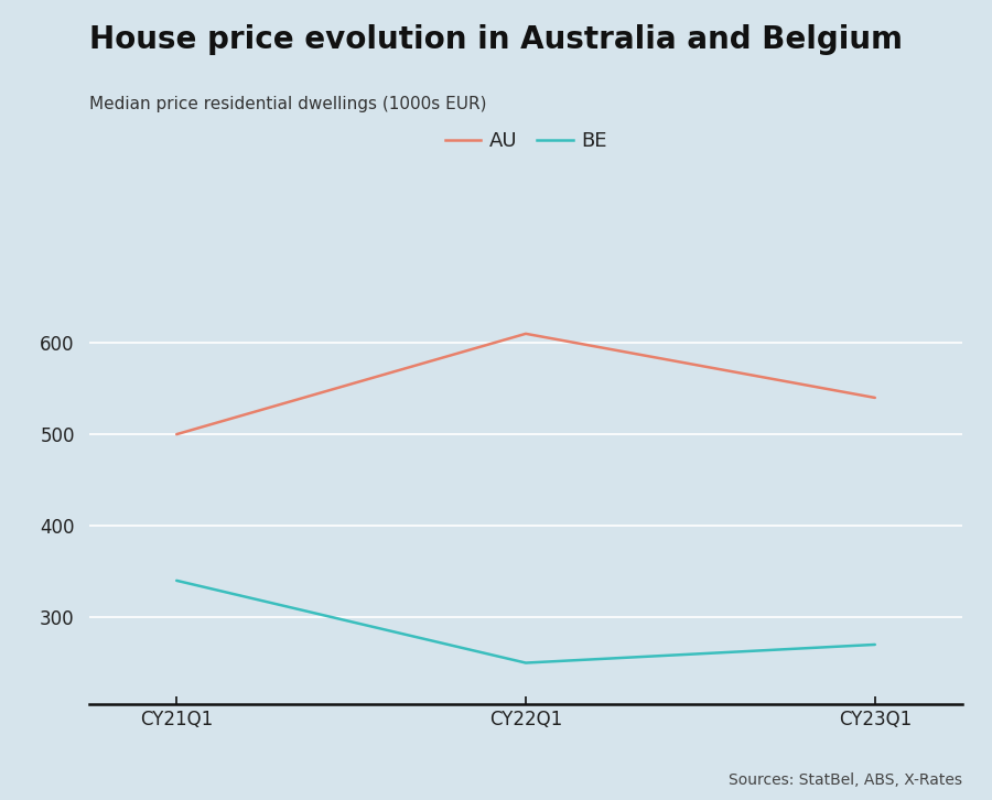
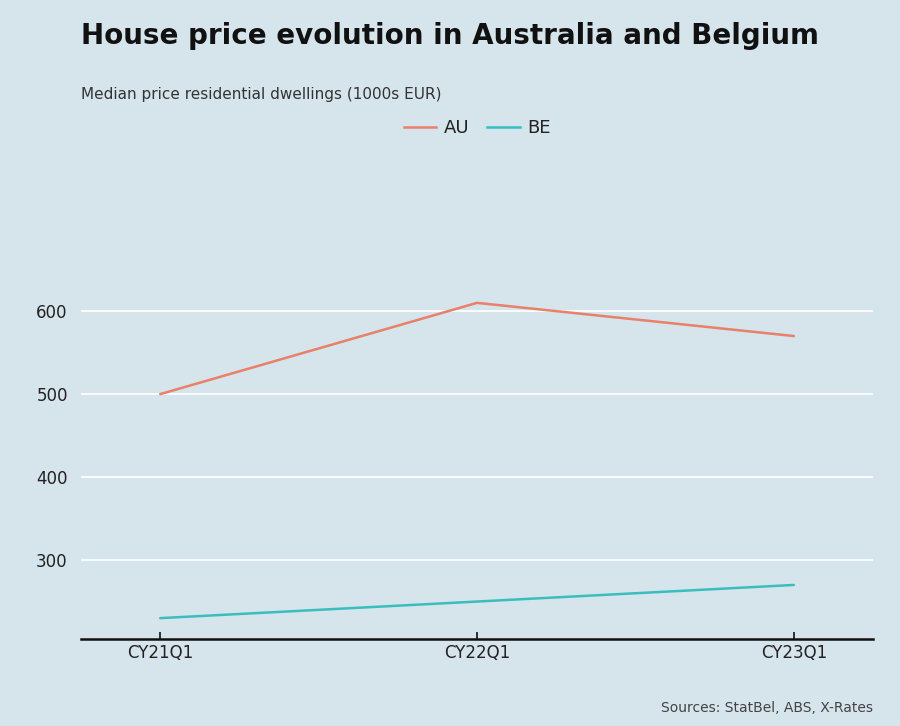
BE/CY21Q1: 340 -> 230
AU/CY23Q1: 540 -> 570
